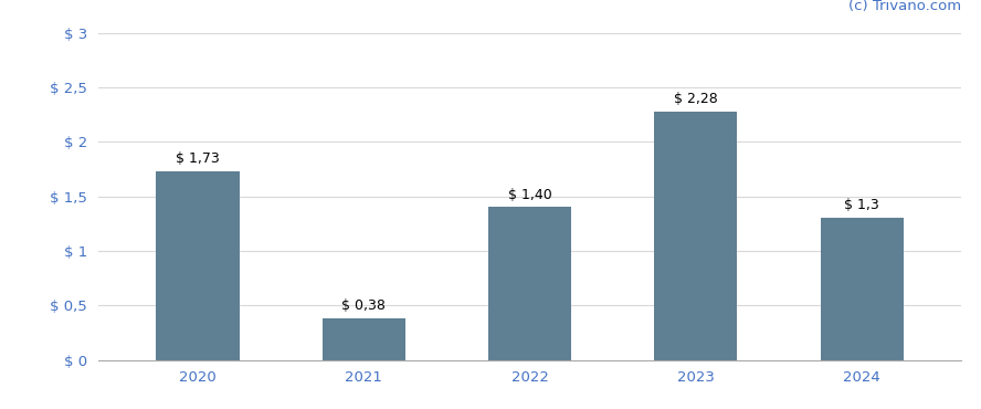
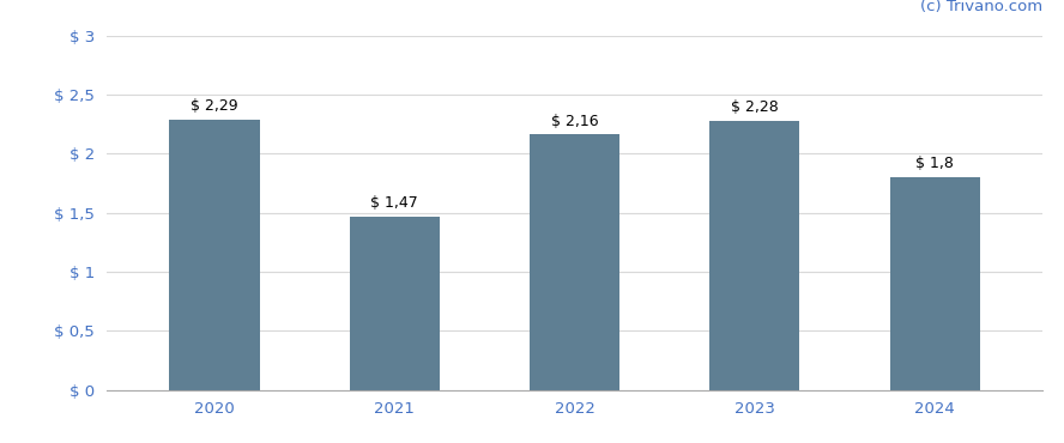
2020: 1,73 -> 2,29
2021: 0,38 -> 1,47
2022: 1,40 -> 2,16
2024: 1,3 -> 1,8
